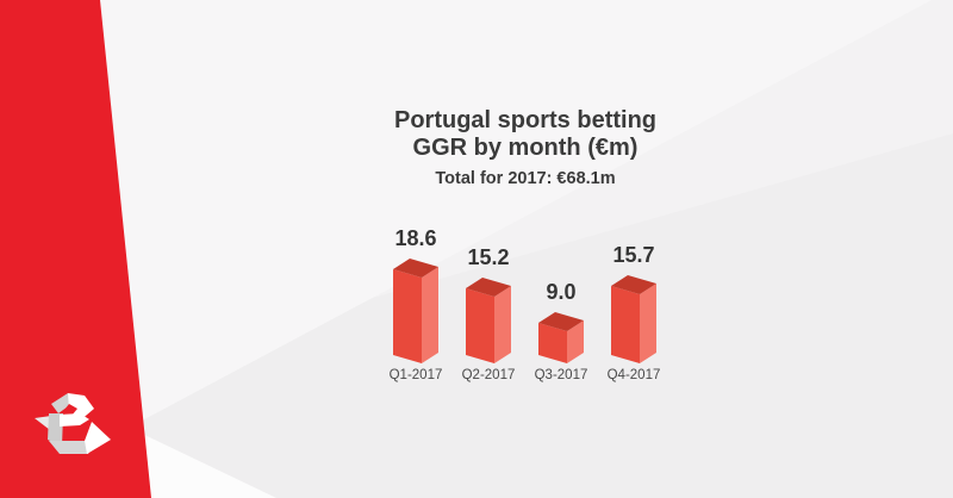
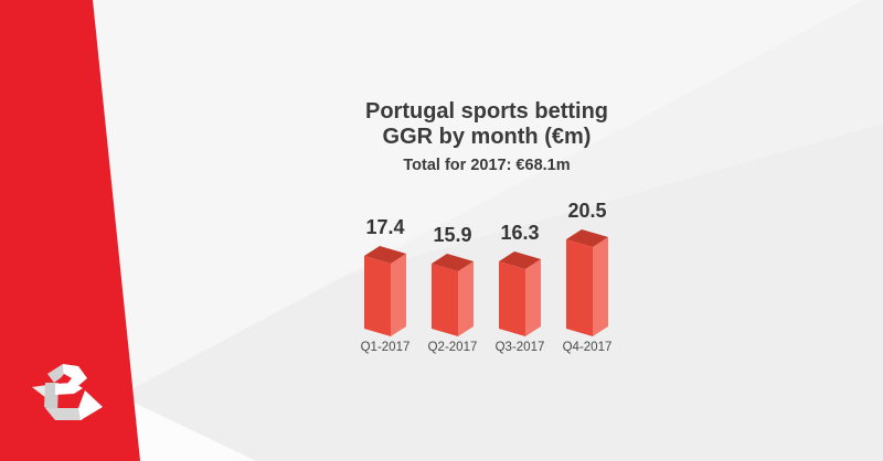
Q1-2017: 18.6 -> 17.4
Q2-2017: 15.2 -> 15.9
Q3-2017: 9.0 -> 16.3
Q4-2017: 15.7 -> 20.5
